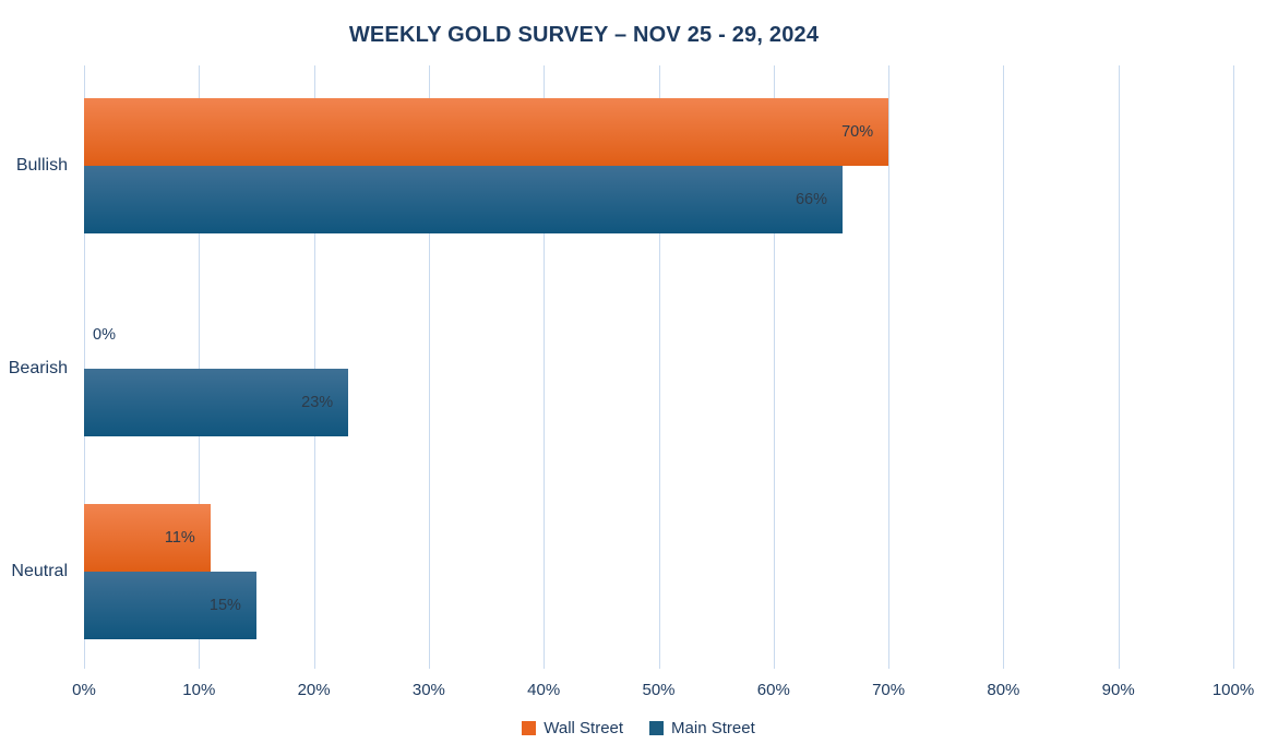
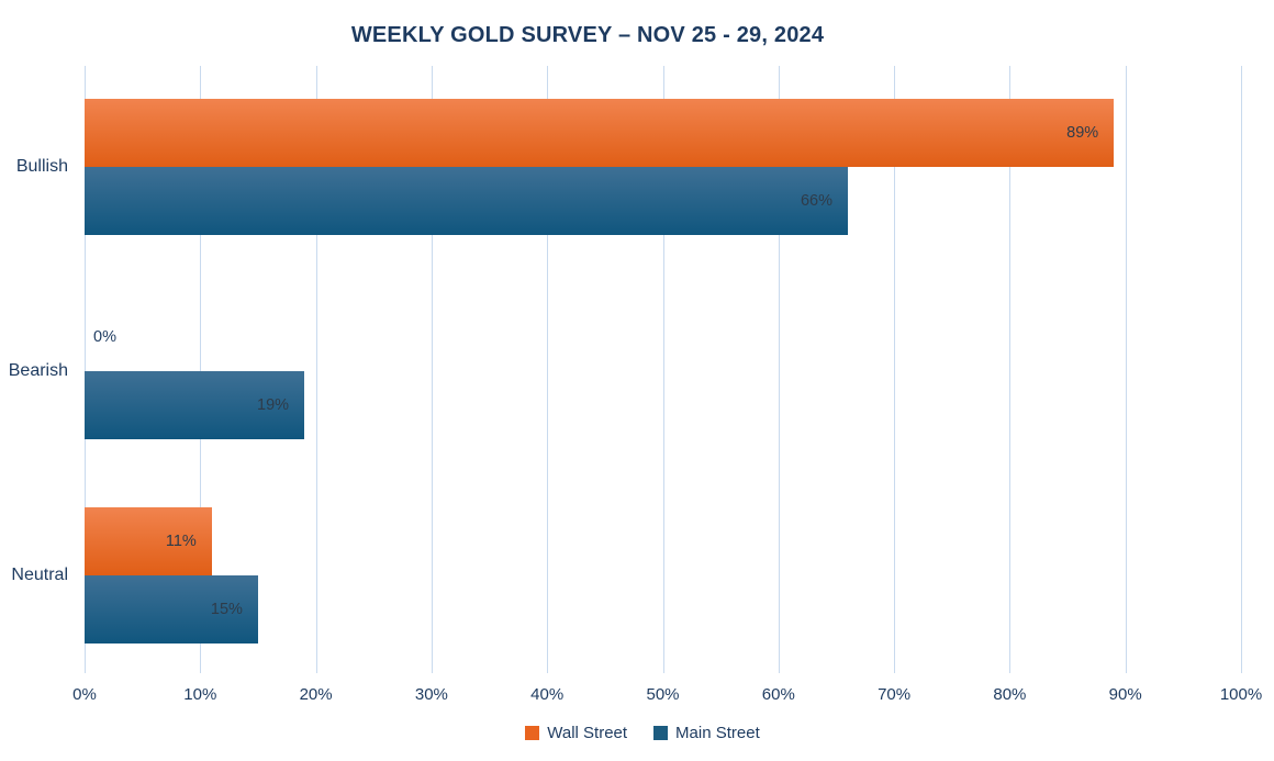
Wall Street/Bullish: 70% -> 89%
Main Street/Bearish: 23% -> 19%
